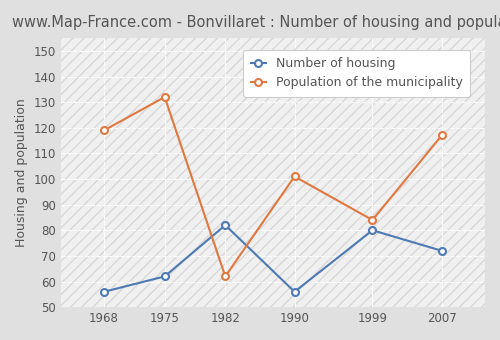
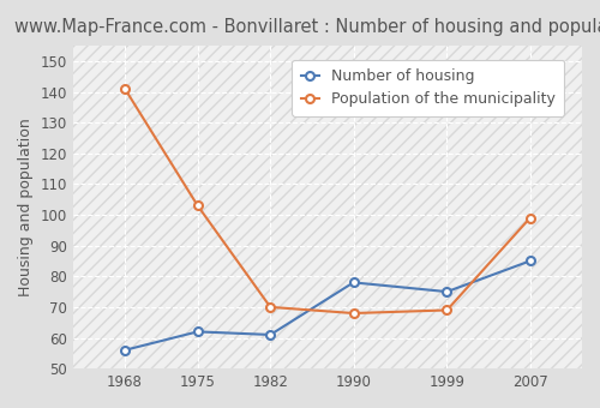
Population of the municipality/1968: 119 -> 141
Population of the municipality/1975: 132 -> 103
Number of housing/1982: 82 -> 61
Population of the municipality/1982: 62 -> 70
Number of housing/1990: 56 -> 78
Population of the municipality/1990: 101 -> 68
Number of housing/1999: 80 -> 75
Population of the municipality/1999: 84 -> 69
Number of housing/2007: 72 -> 85
Population of the municipality/2007: 117 -> 99
